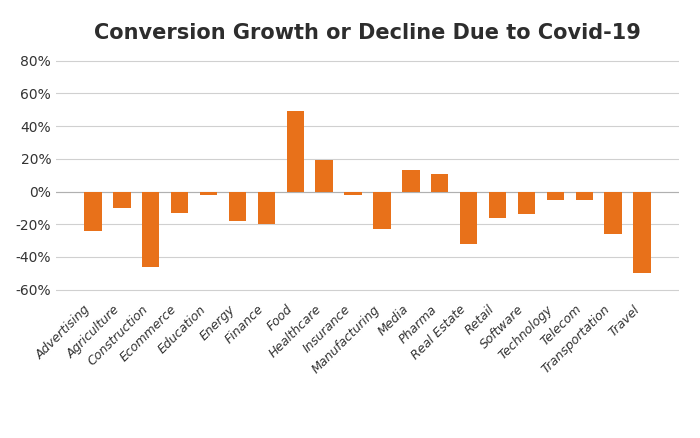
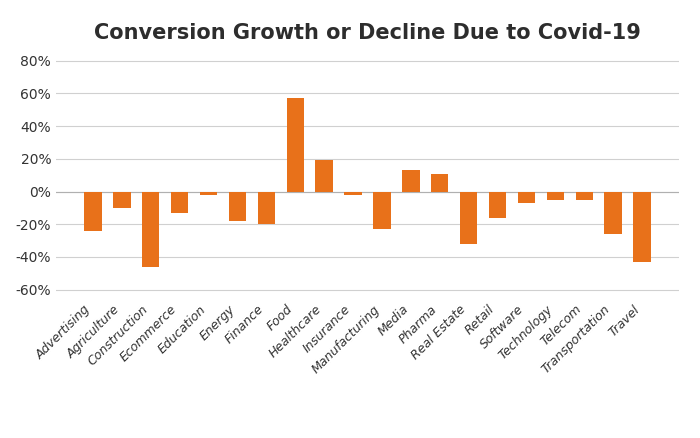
Food: 49% -> 57%
Software: -14% -> -7%
Travel: -50% -> -43%
